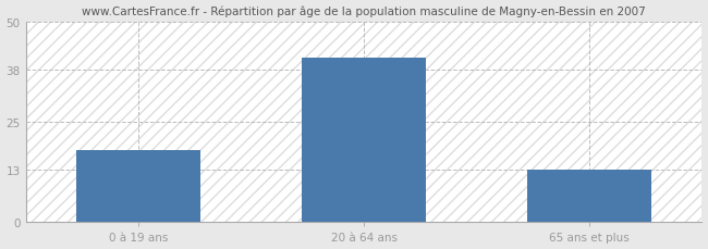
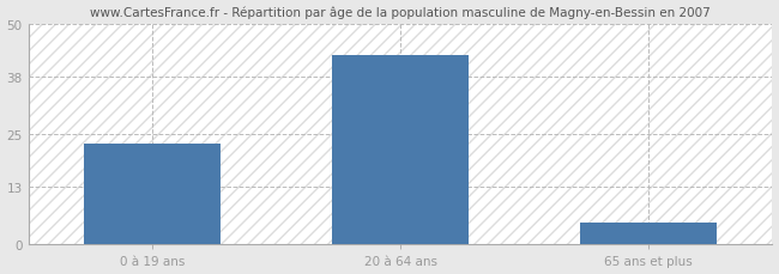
0 à 19 ans: 18 -> 23
20 à 64 ans: 41 -> 43
65 ans et plus: 13 -> 5
